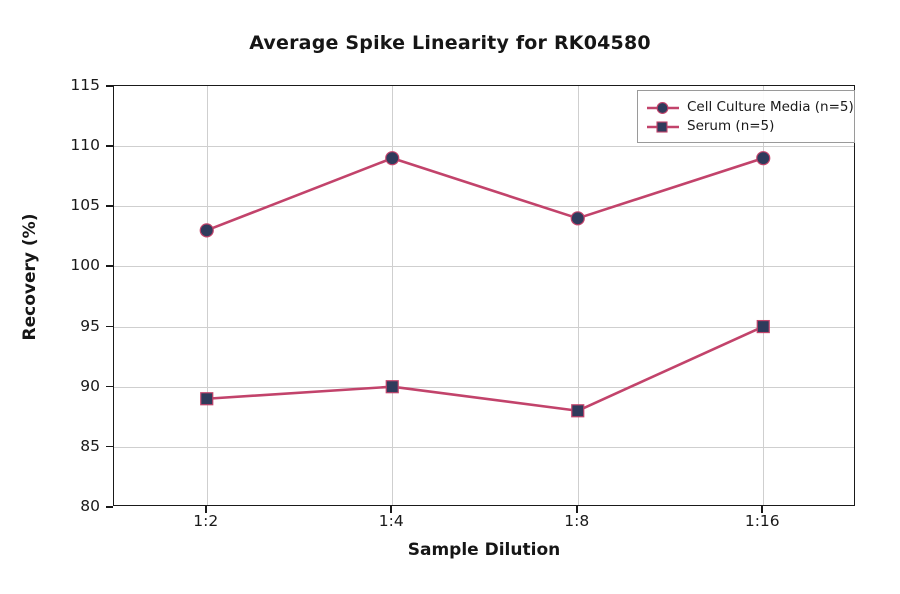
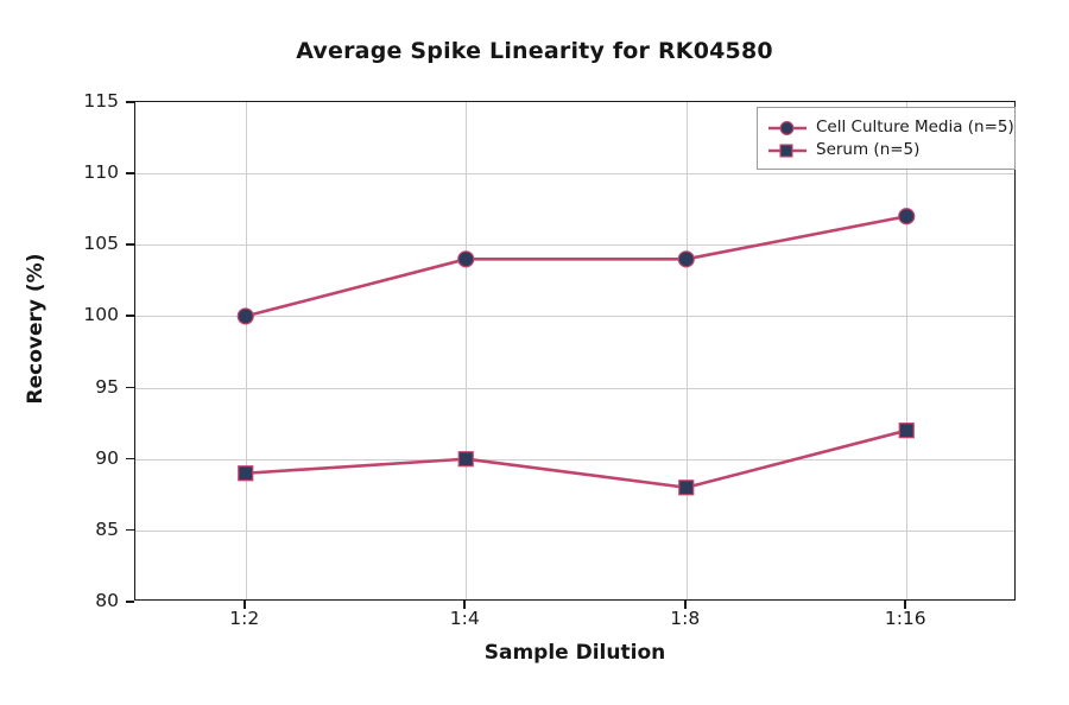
Cell Culture Media (n=5)/1:2: 103 -> 100
Cell Culture Media (n=5)/1:4: 109 -> 104
Cell Culture Media (n=5)/1:16: 109 -> 107
Serum (n=5)/1:16: 95 -> 92
